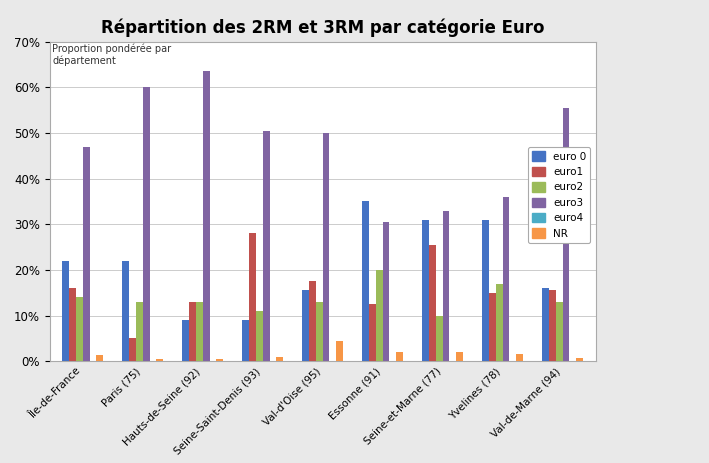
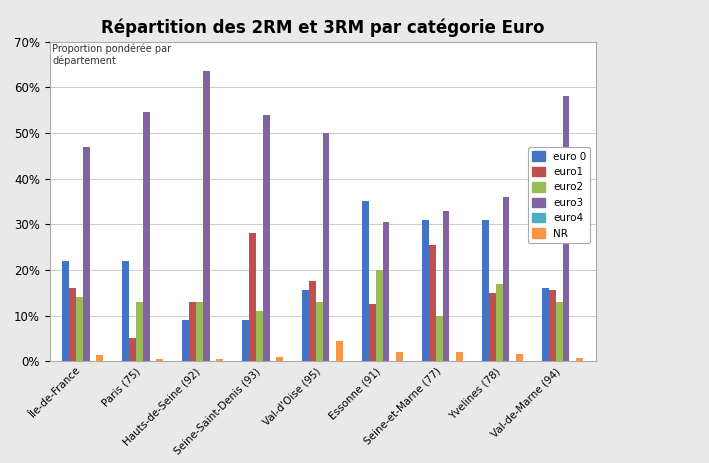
euro3/Paris (75): 60.0% -> 54.5%
euro3/Seine-Saint-Denis (93): 50.5% -> 54.0%
euro3/Val-de-Marne (94): 55.5% -> 58.0%
